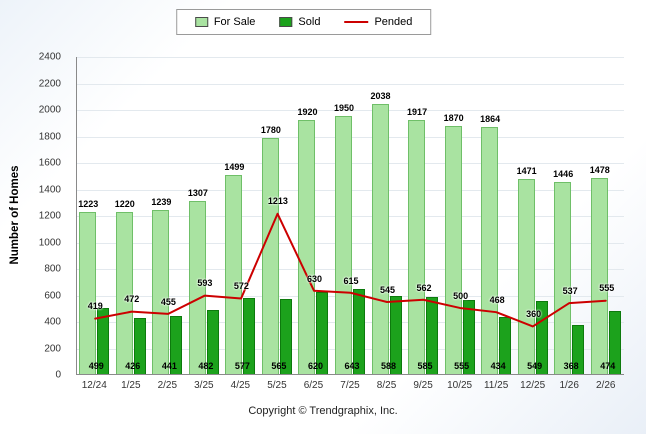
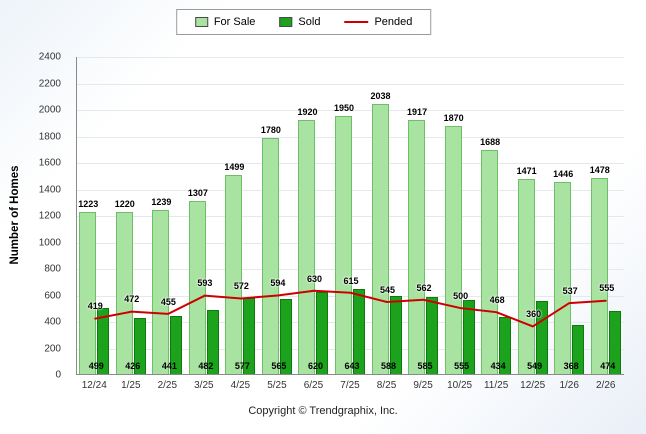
Pended/5/25: 1213 -> 594
For Sale/11/25: 1864 -> 1688
